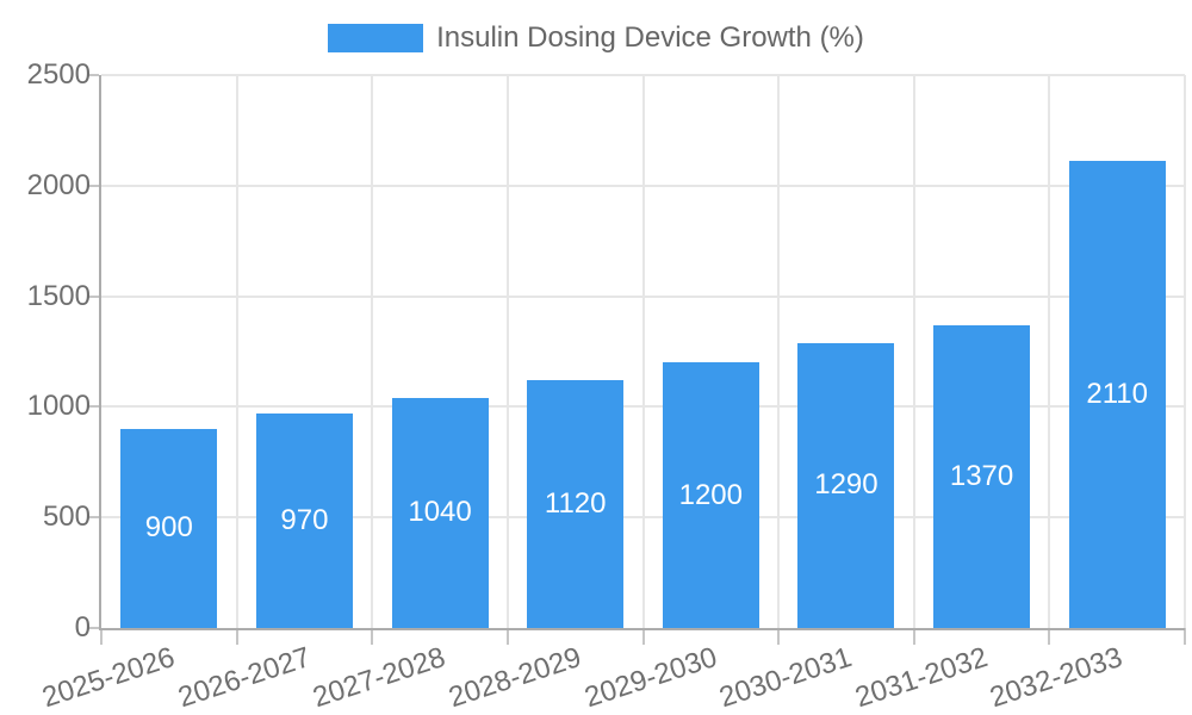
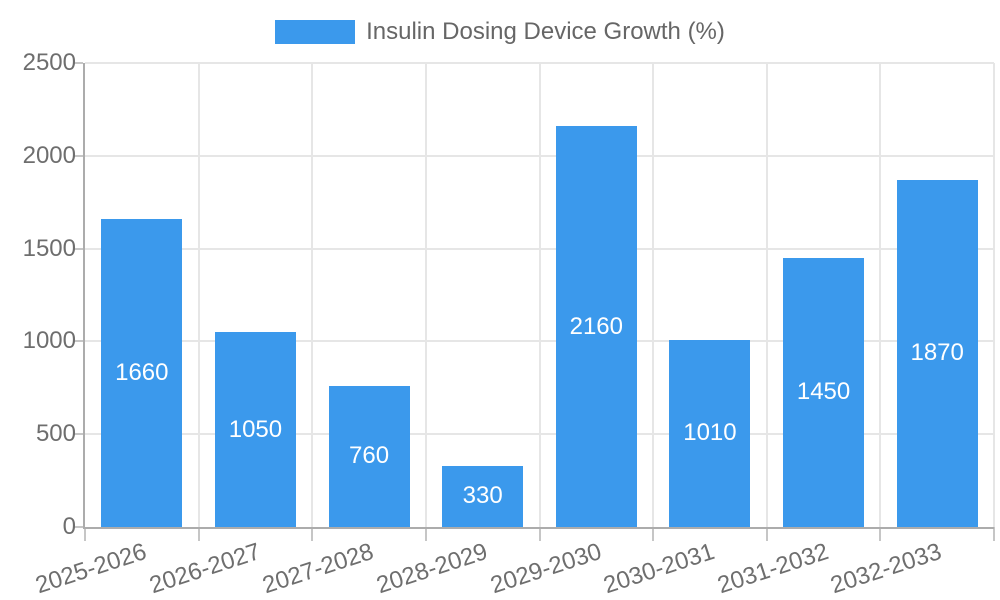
2025-2026: 900 -> 1660
2026-2027: 970 -> 1050
2027-2028: 1040 -> 760
2028-2029: 1120 -> 330
2029-2030: 1200 -> 2160
2030-2031: 1290 -> 1010
2031-2032: 1370 -> 1450
2032-2033: 2110 -> 1870
